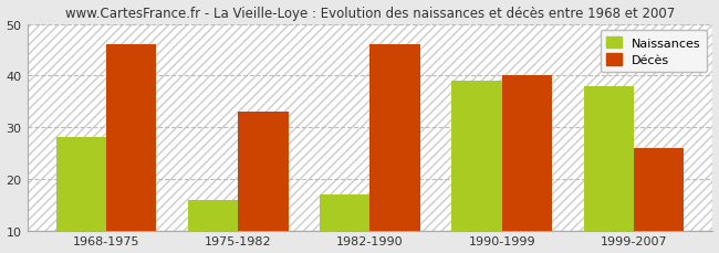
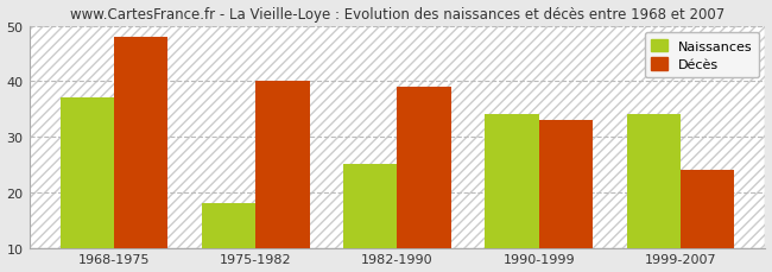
Naissances/1968-1975: 28 -> 37
Décès/1968-1975: 46 -> 48
Naissances/1975-1982: 16 -> 18
Décès/1975-1982: 33 -> 40
Naissances/1982-1990: 17 -> 25
Décès/1982-1990: 46 -> 39
Naissances/1990-1999: 39 -> 34
Décès/1990-1999: 40 -> 33
Naissances/1999-2007: 38 -> 34
Décès/1999-2007: 26 -> 24
